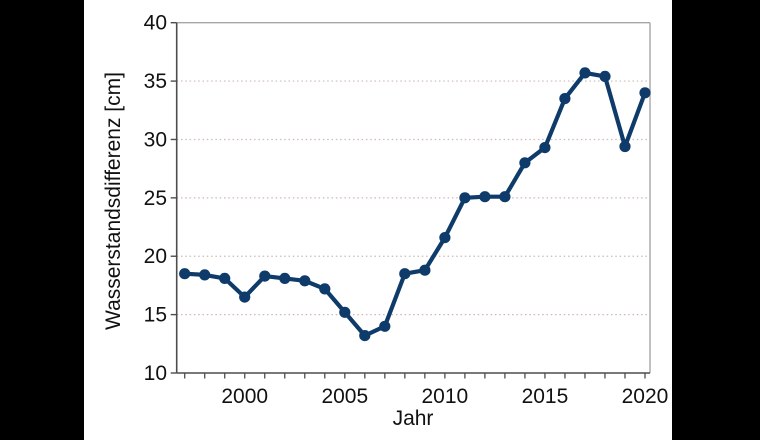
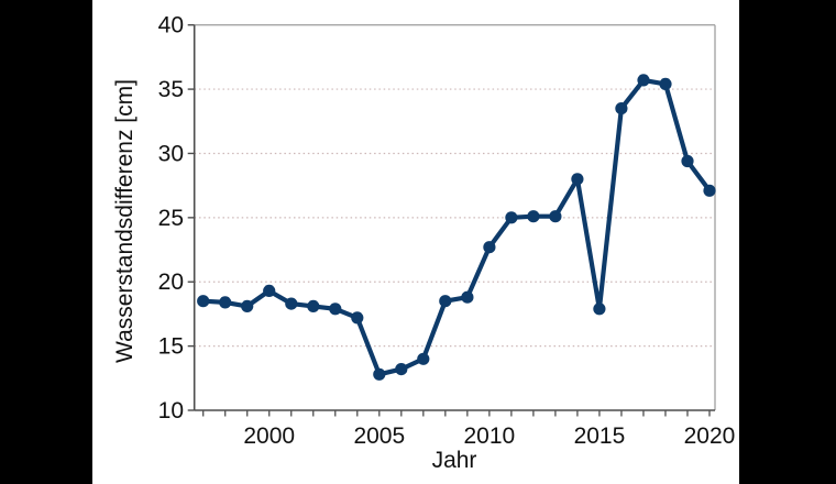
2000: 16.5 -> 19.3
2005: 15.2 -> 12.8
2010: 21.6 -> 22.7
2015: 29.3 -> 17.9
2020: 34.0 -> 27.1
